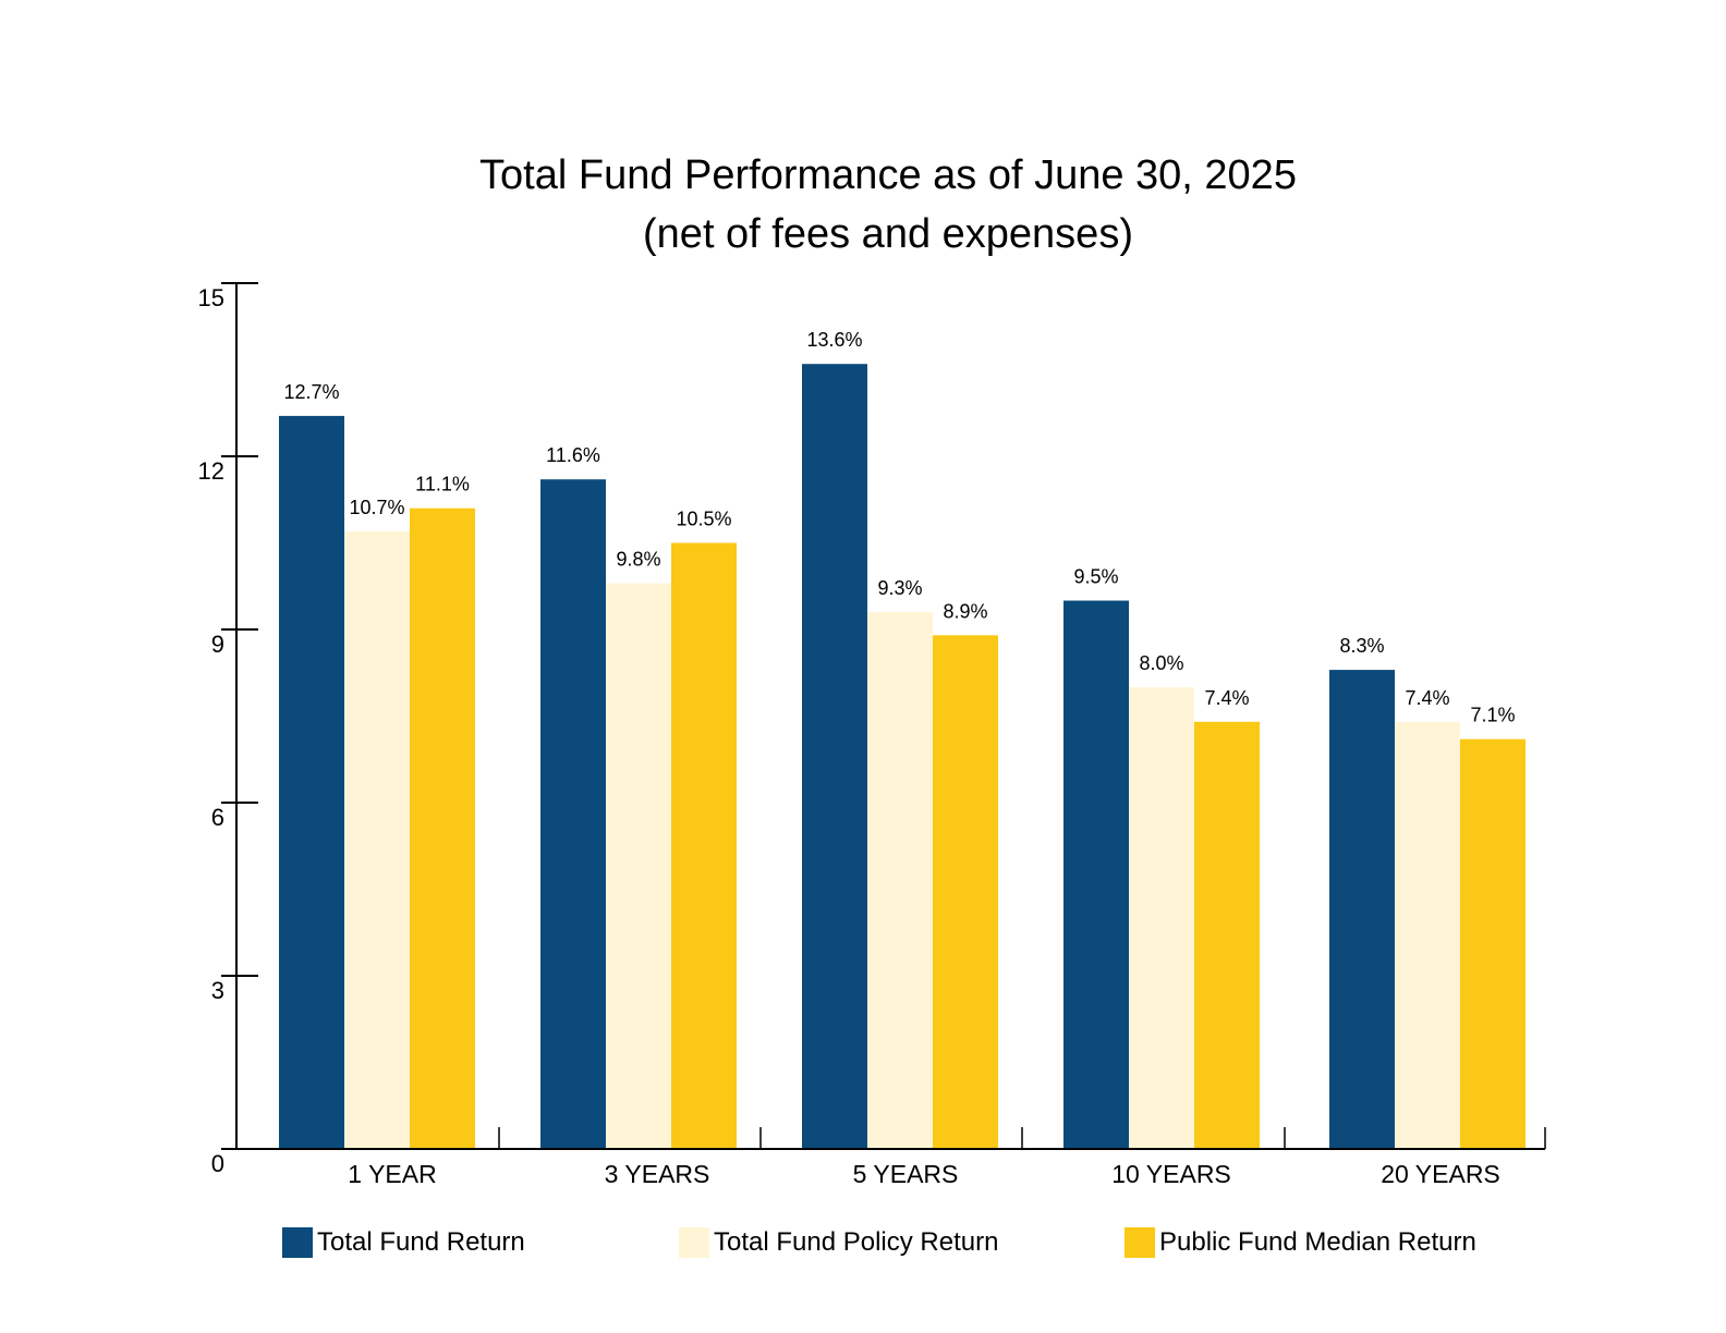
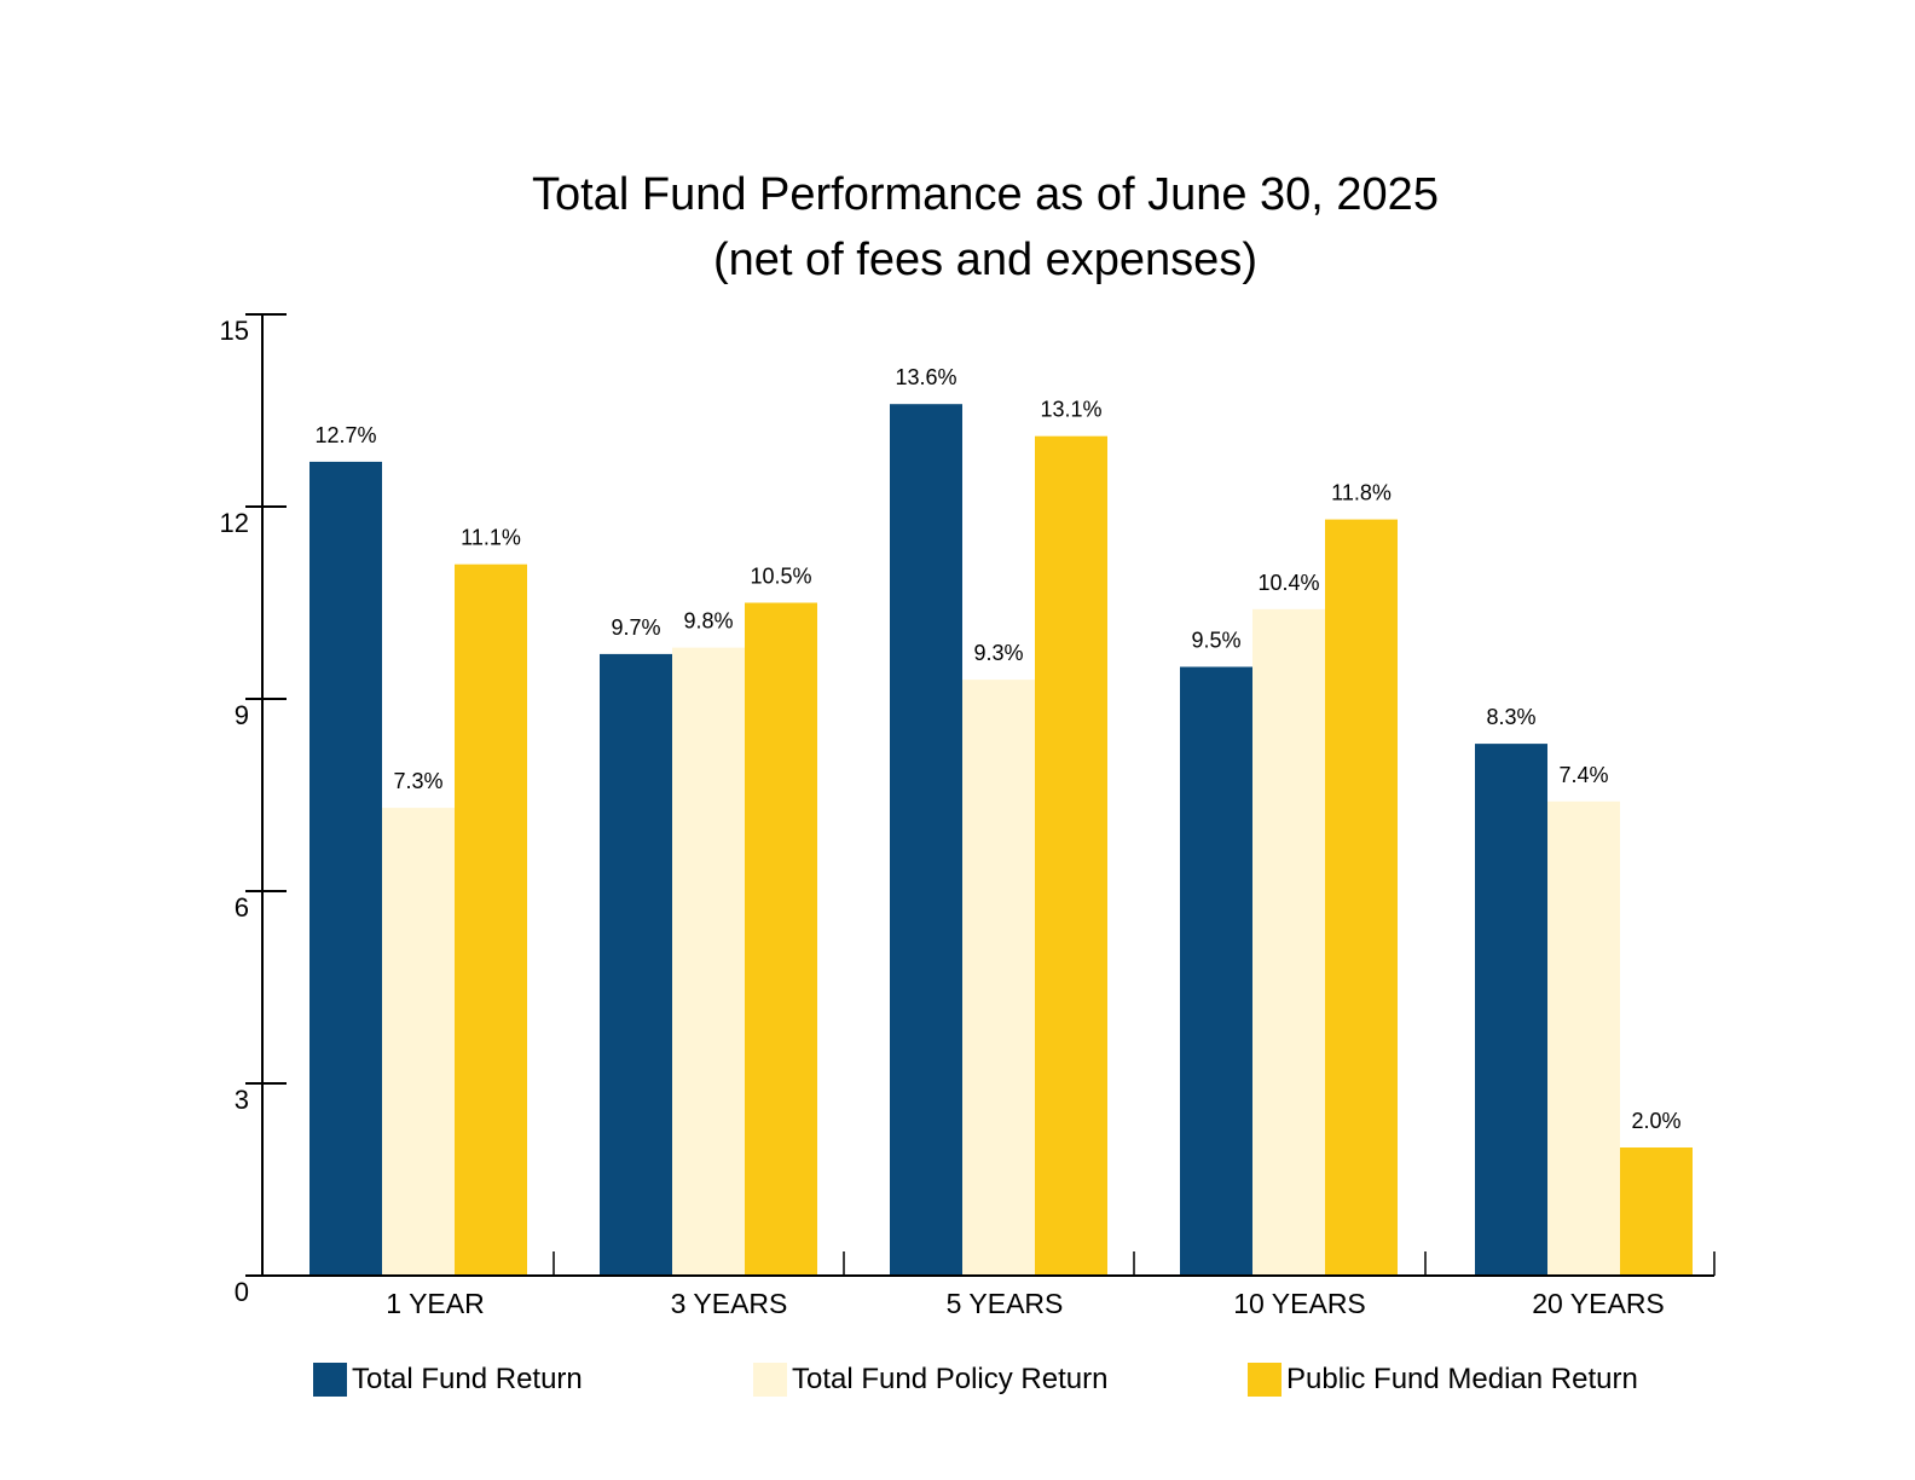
Total Fund Policy Return/1 YEAR: 10.7% -> 7.3%
Total Fund Return/3 YEARS: 11.6% -> 9.7%
Public Fund Median Return/5 YEARS: 8.9% -> 13.1%
Total Fund Policy Return/10 YEARS: 8.0% -> 10.4%
Public Fund Median Return/10 YEARS: 7.4% -> 11.8%
Public Fund Median Return/20 YEARS: 7.1% -> 2.0%
